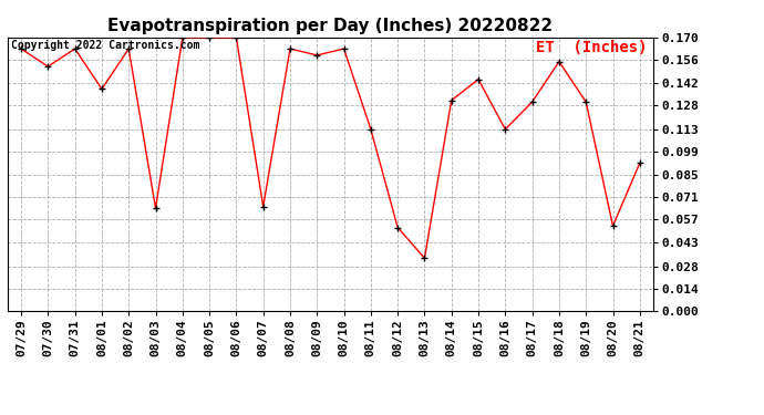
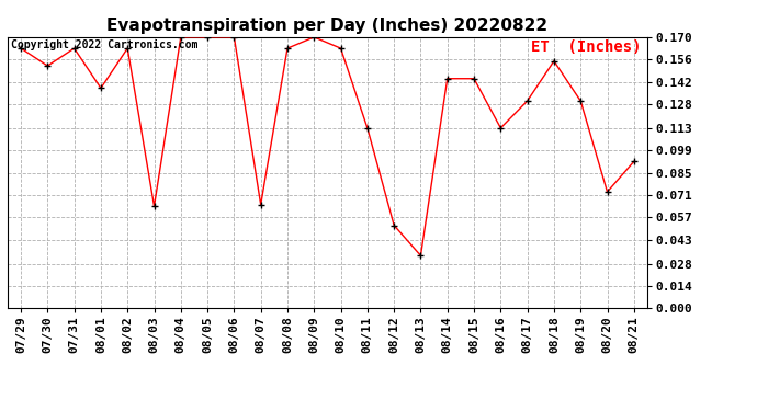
08/09: 0.159 -> 0.170
08/14: 0.131 -> 0.144
08/20: 0.053 -> 0.073
